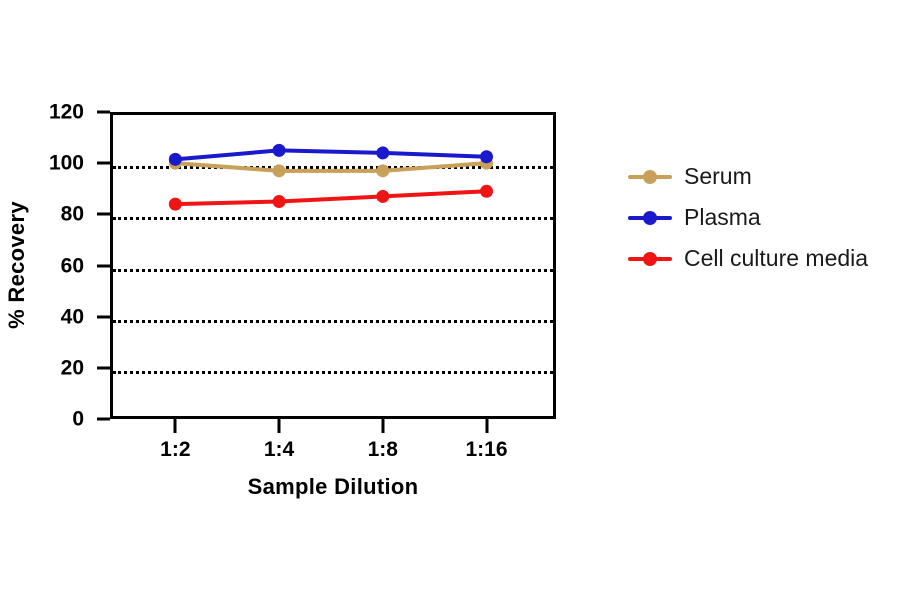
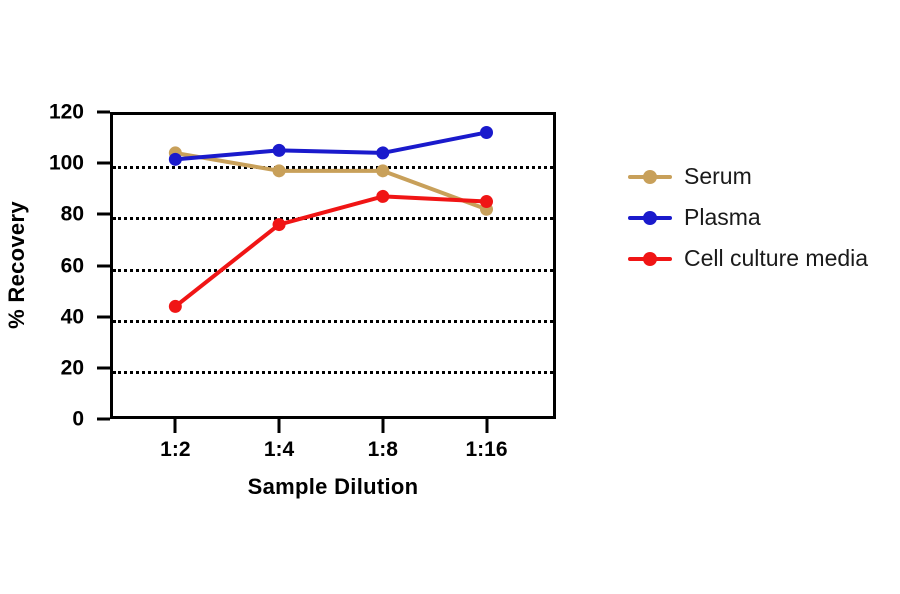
Serum/1:2: 100 -> 104
Cell culture media/1:2: 84 -> 44
Cell culture media/1:4: 85 -> 76
Serum/1:16: 100 -> 82
Plasma/1:16: 102 -> 112
Cell culture media/1:16: 89 -> 85
